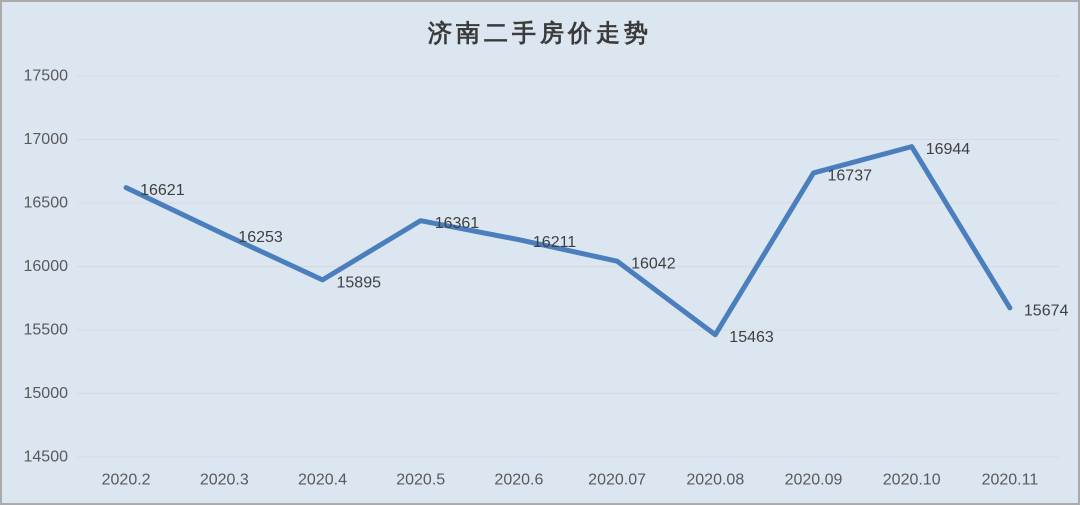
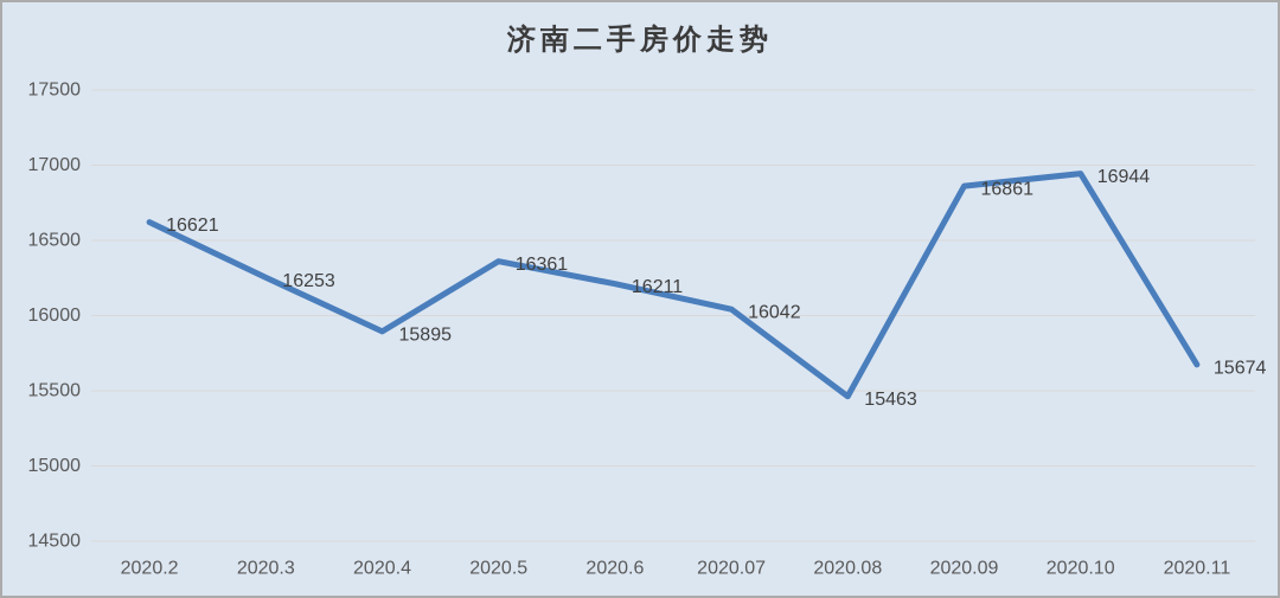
2020.09: 16737 -> 16861
